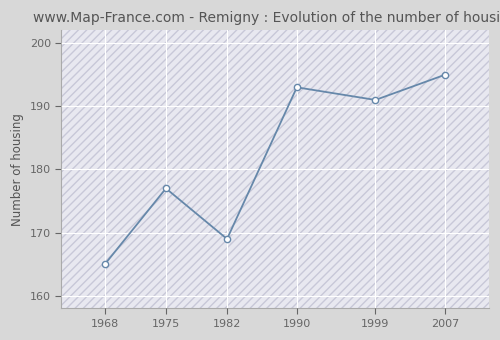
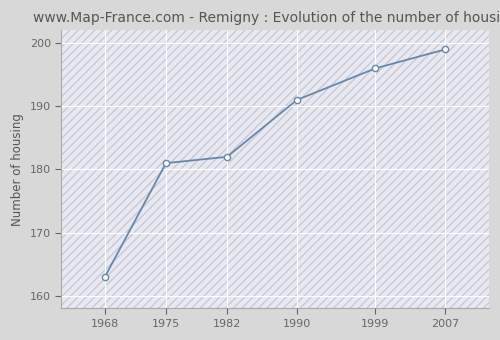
1968: 165 -> 163
1975: 177 -> 181
1982: 169 -> 182
1990: 193 -> 191
1999: 191 -> 196
2007: 195 -> 199
